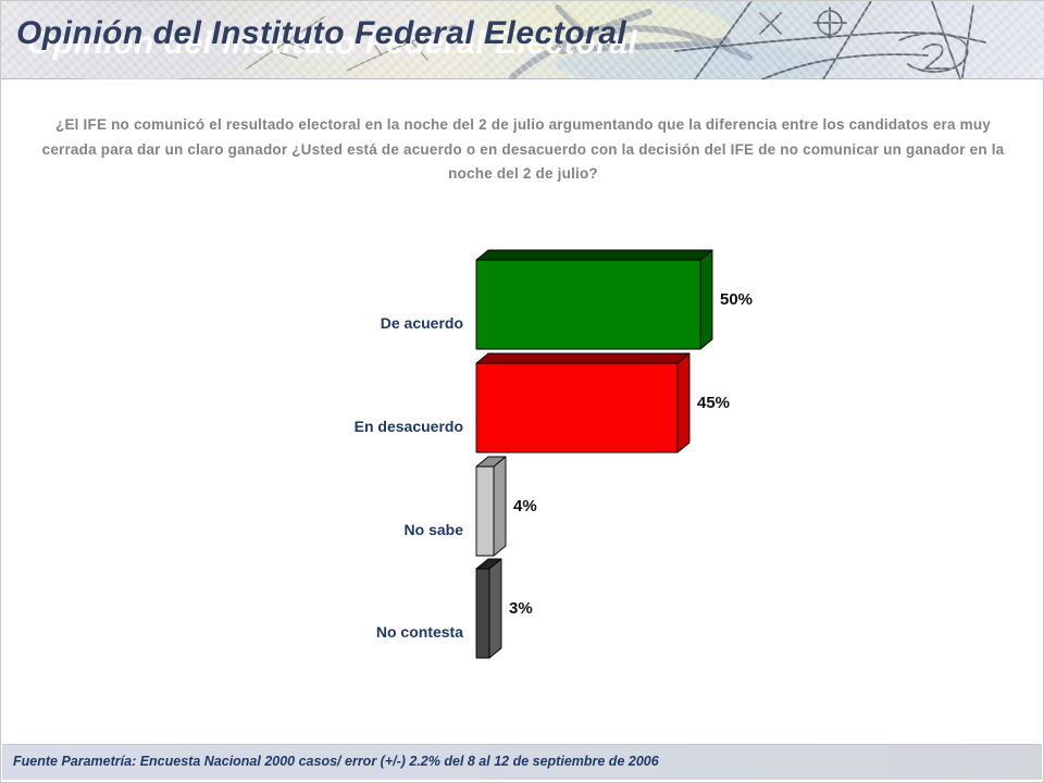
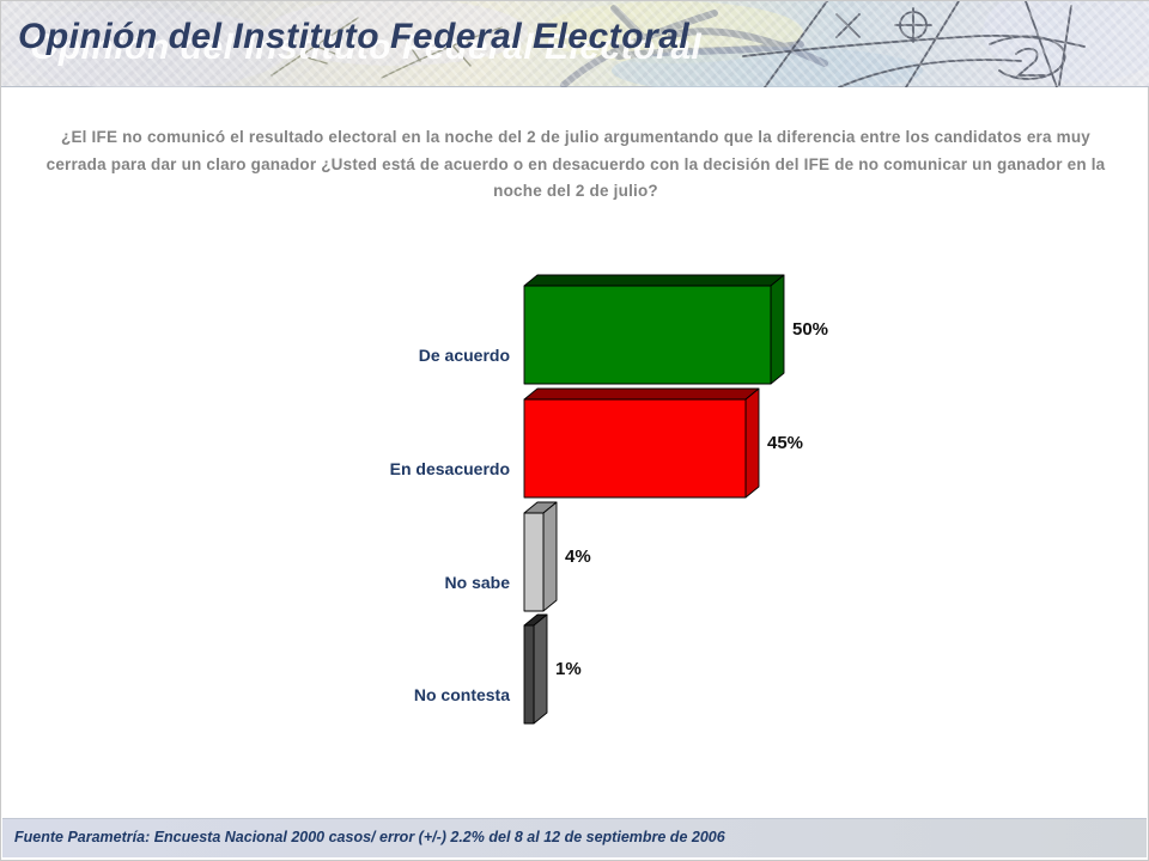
No contesta: 3% -> 1%
